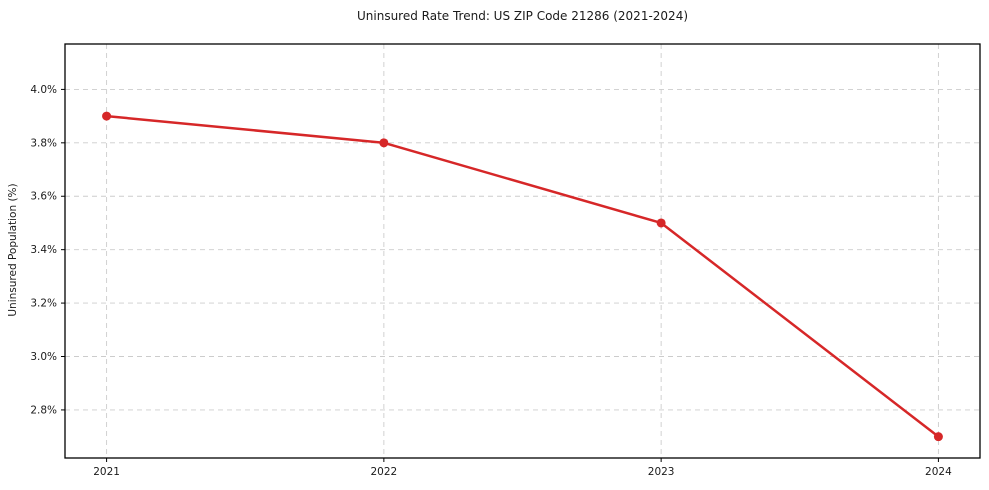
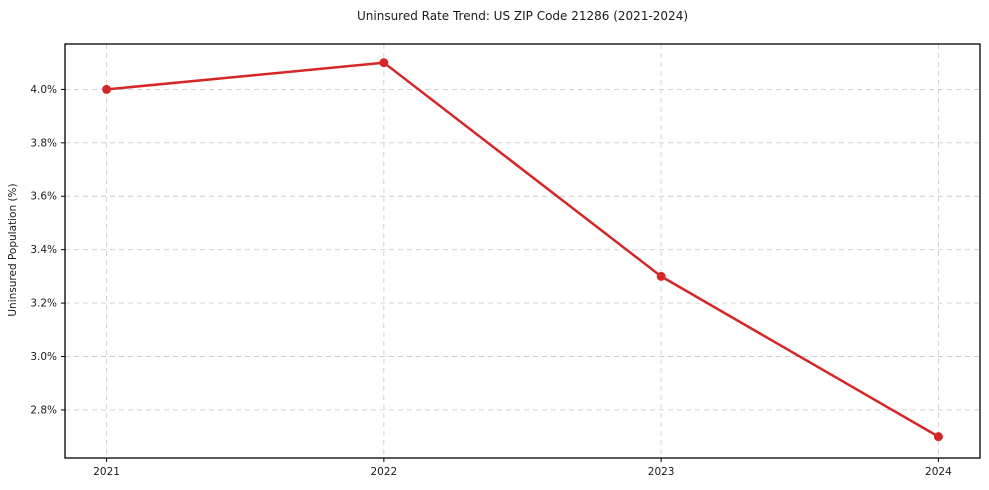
2021: 3.9% -> 4.0%
2022: 3.8% -> 4.1%
2023: 3.5% -> 3.3%
